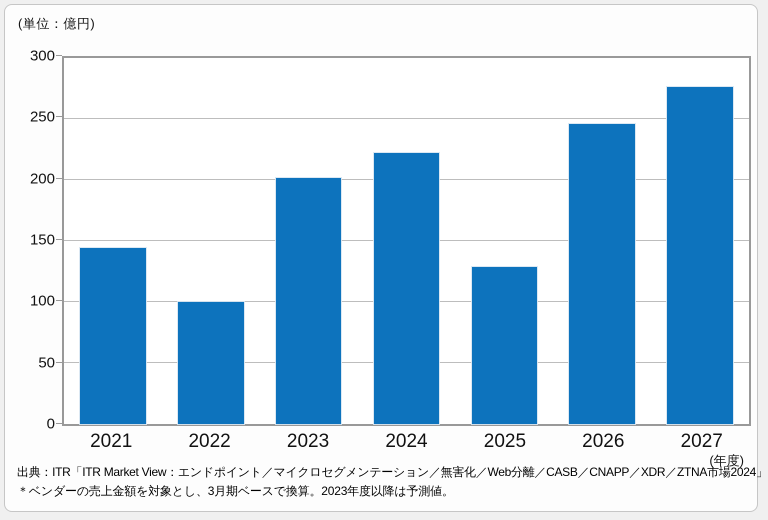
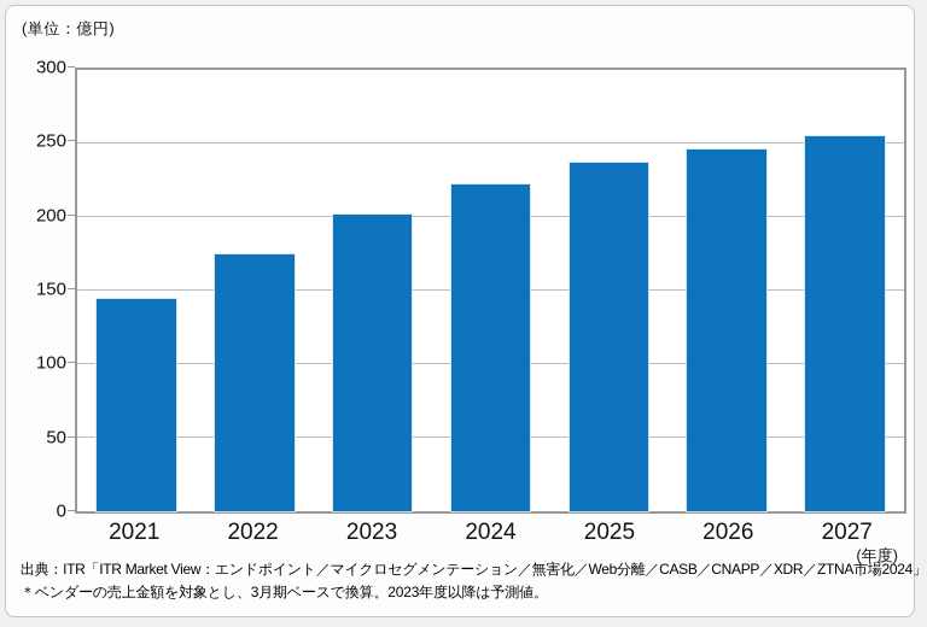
2022: 100 -> 175
2025: 129 -> 237
2027: 276 -> 255
